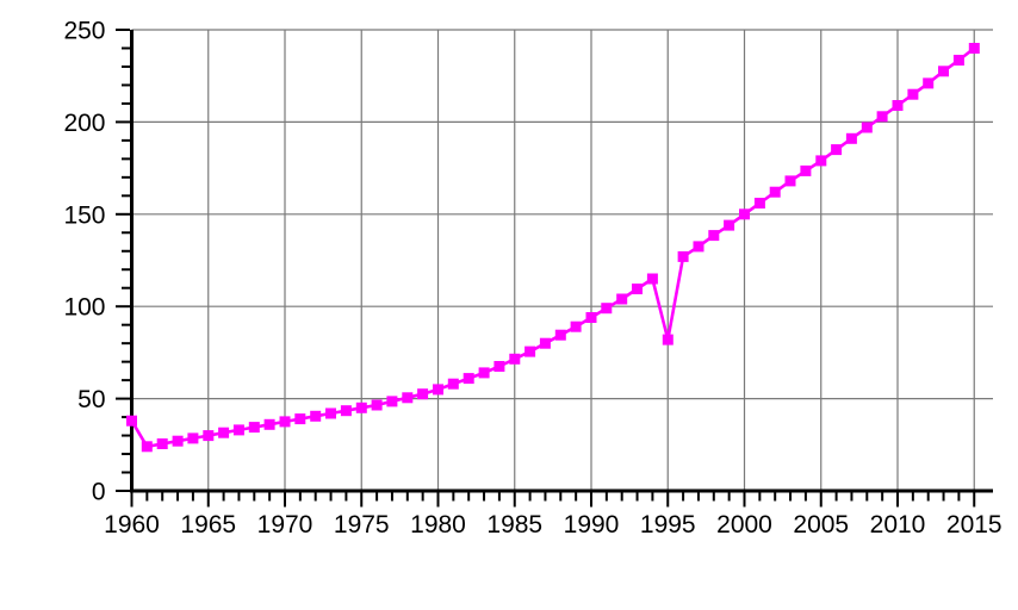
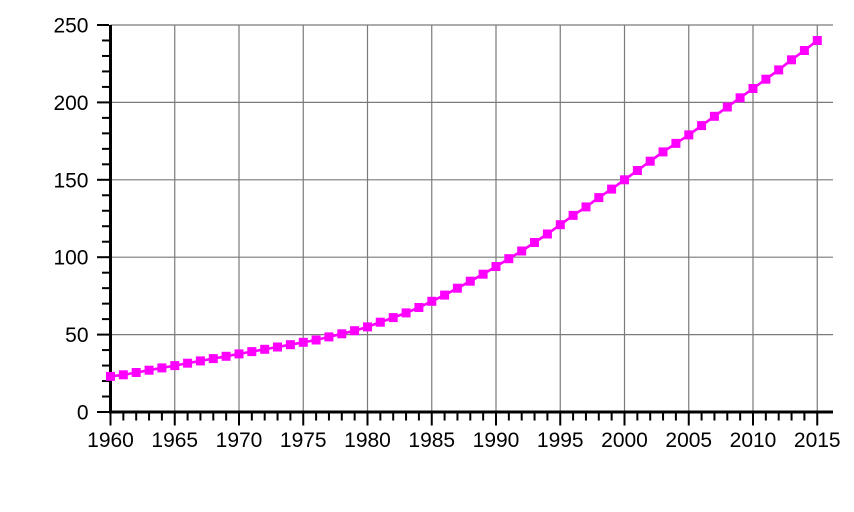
1960: 38 -> 23
1995: 82 -> 121
